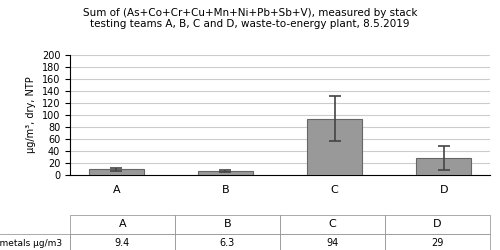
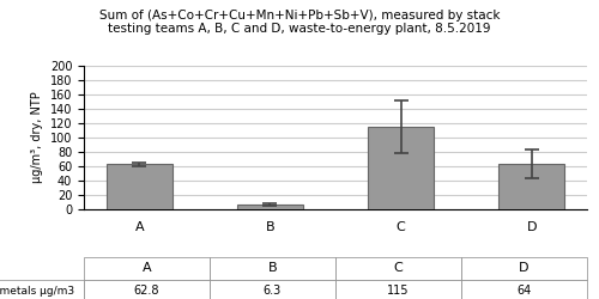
A: 9.4 -> 62.8
C: 94 -> 115
D: 29 -> 64
